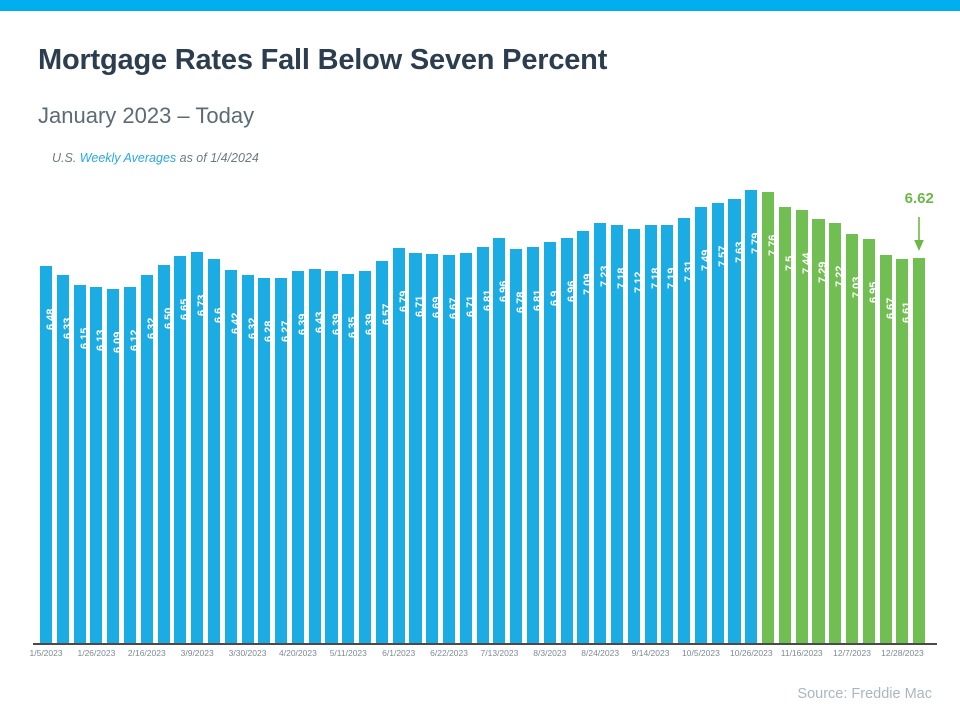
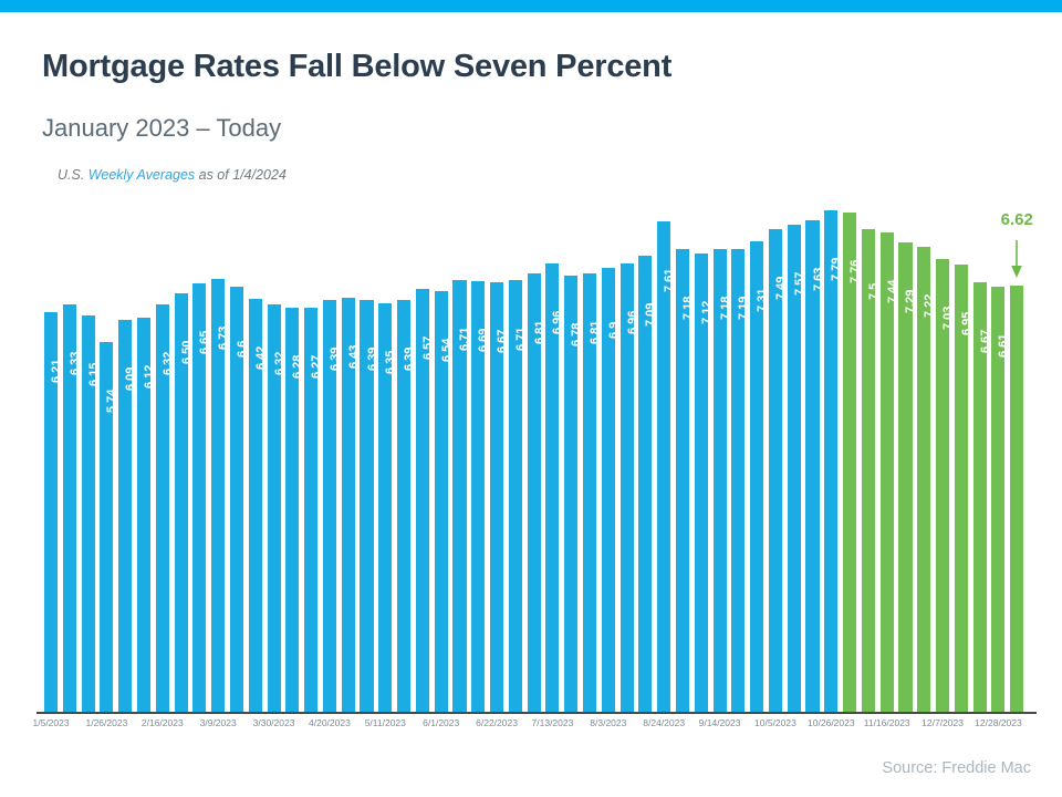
1/5/2023: 6.48 -> 6.21
1/26/2023: 6.13 -> 5.74
6/1/2023: 6.79 -> 6.54
8/24/2023: 7.23 -> 7.61
